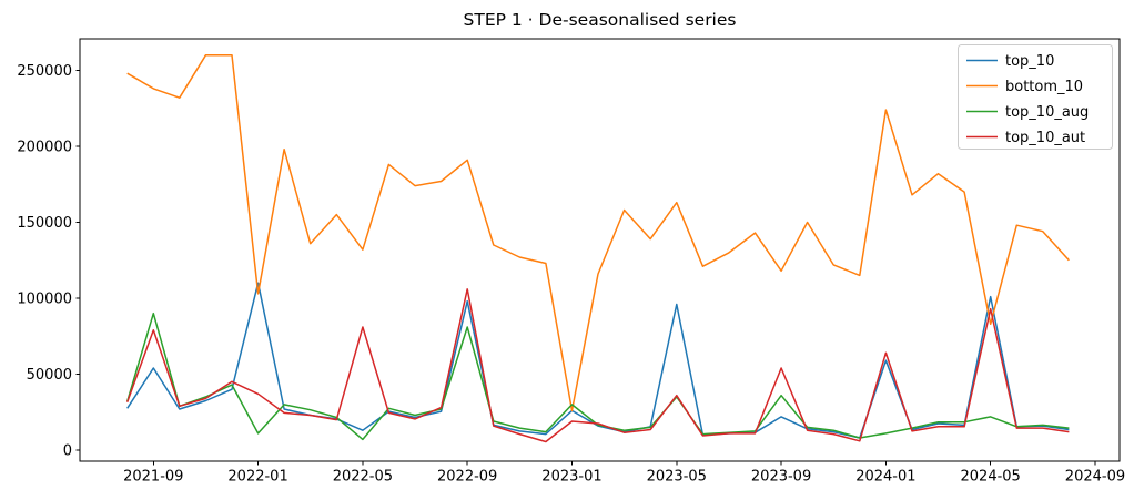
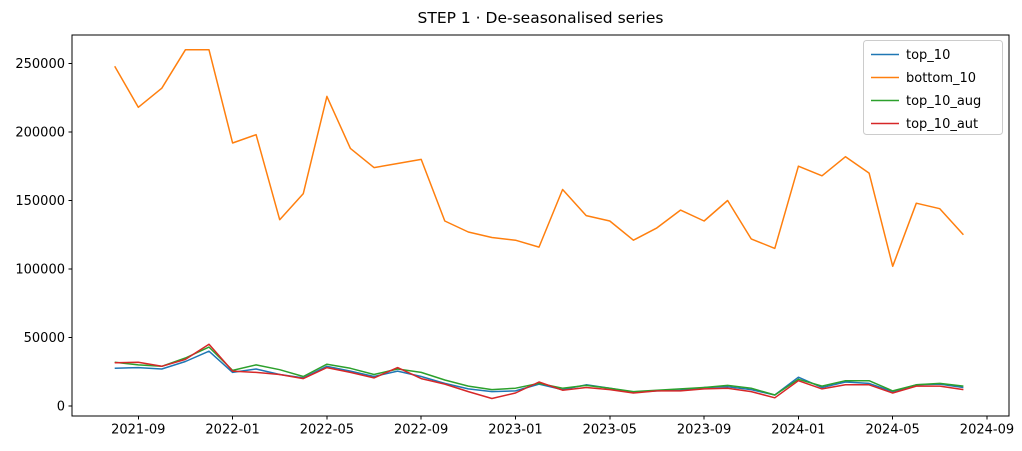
top_10/2021-09: 54000 -> 28000
bottom_10/2021-09: 238000 -> 218000
top_10_aug/2021-09: 90000 -> 30000
top_10_aut/2021-09: 79000 -> 32000
top_10/2022-01: 110000 -> 24000
bottom_10/2022-01: 103000 -> 192000
top_10_aug/2022-01: 11000 -> 26000
top_10_aut/2022-01: 37000 -> 26000
top_10/2022-05: 13000 -> 29000
bottom_10/2022-05: 132000 -> 226000
top_10_aug/2022-05: 7000 -> 30000
top_10_aut/2022-05: 81000 -> 28000
top_10/2022-09: 98000 -> 22000
bottom_10/2022-09: 191000 -> 180000
top_10_aug/2022-09: 81000 -> 24000
top_10_aut/2022-09: 106000 -> 20000
top_10/2023-01: 26000 -> 11000
bottom_10/2023-01: 26000 -> 121000
top_10_aug/2023-01: 30000 -> 13000
top_10_aut/2023-01: 19000 -> 10000
top_10/2023-05: 96000 -> 13000
bottom_10/2023-05: 163000 -> 135000
top_10_aug/2023-05: 35000 -> 13000
top_10_aut/2023-05: 36000 -> 12000
top_10/2023-09: 22000 -> 14000
bottom_10/2023-09: 118000 -> 135000
top_10_aug/2023-09: 36000 -> 14000
top_10_aut/2023-09: 54000 -> 12000
top_10/2024-01: 59000 -> 21000
bottom_10/2024-01: 224000 -> 175000
top_10_aug/2024-01: 11000 -> 20000
top_10_aut/2024-01: 64000 -> 18000
top_10/2024-05: 101000 -> 10000
bottom_10/2024-05: 83000 -> 102000
top_10_aug/2024-05: 22000 -> 11000
top_10_aut/2024-05: 93000 -> 10000
